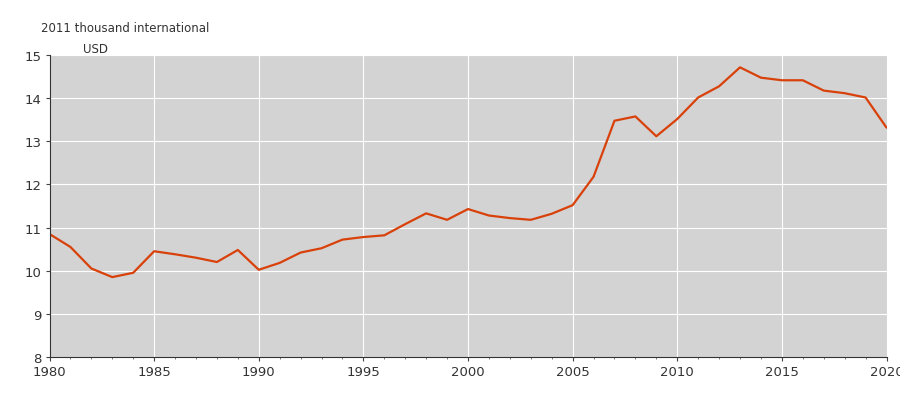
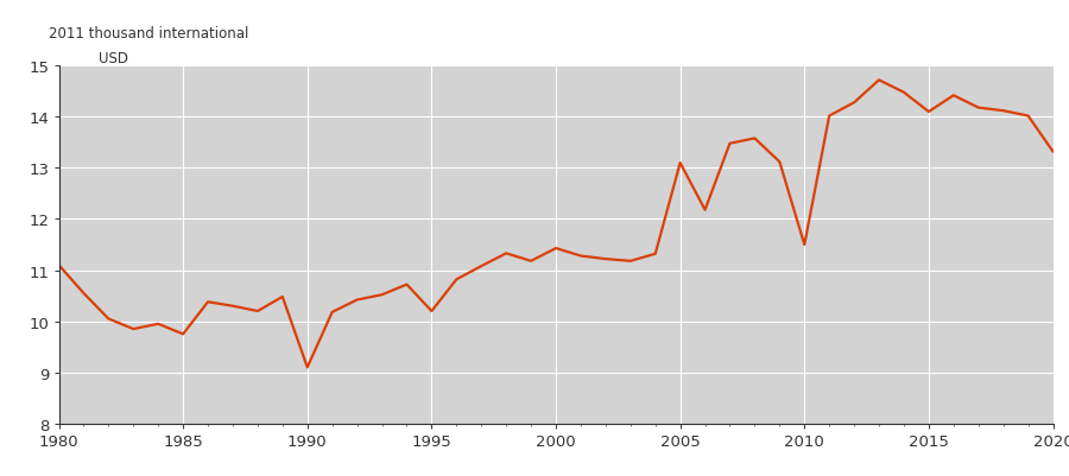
1980: 10.85 -> 11.10
1985: 10.45 -> 9.75
1990: 10.02 -> 9.10
1995: 10.78 -> 10.20
2005: 11.52 -> 13.10
2010: 13.52 -> 11.50
2015: 14.42 -> 14.10
